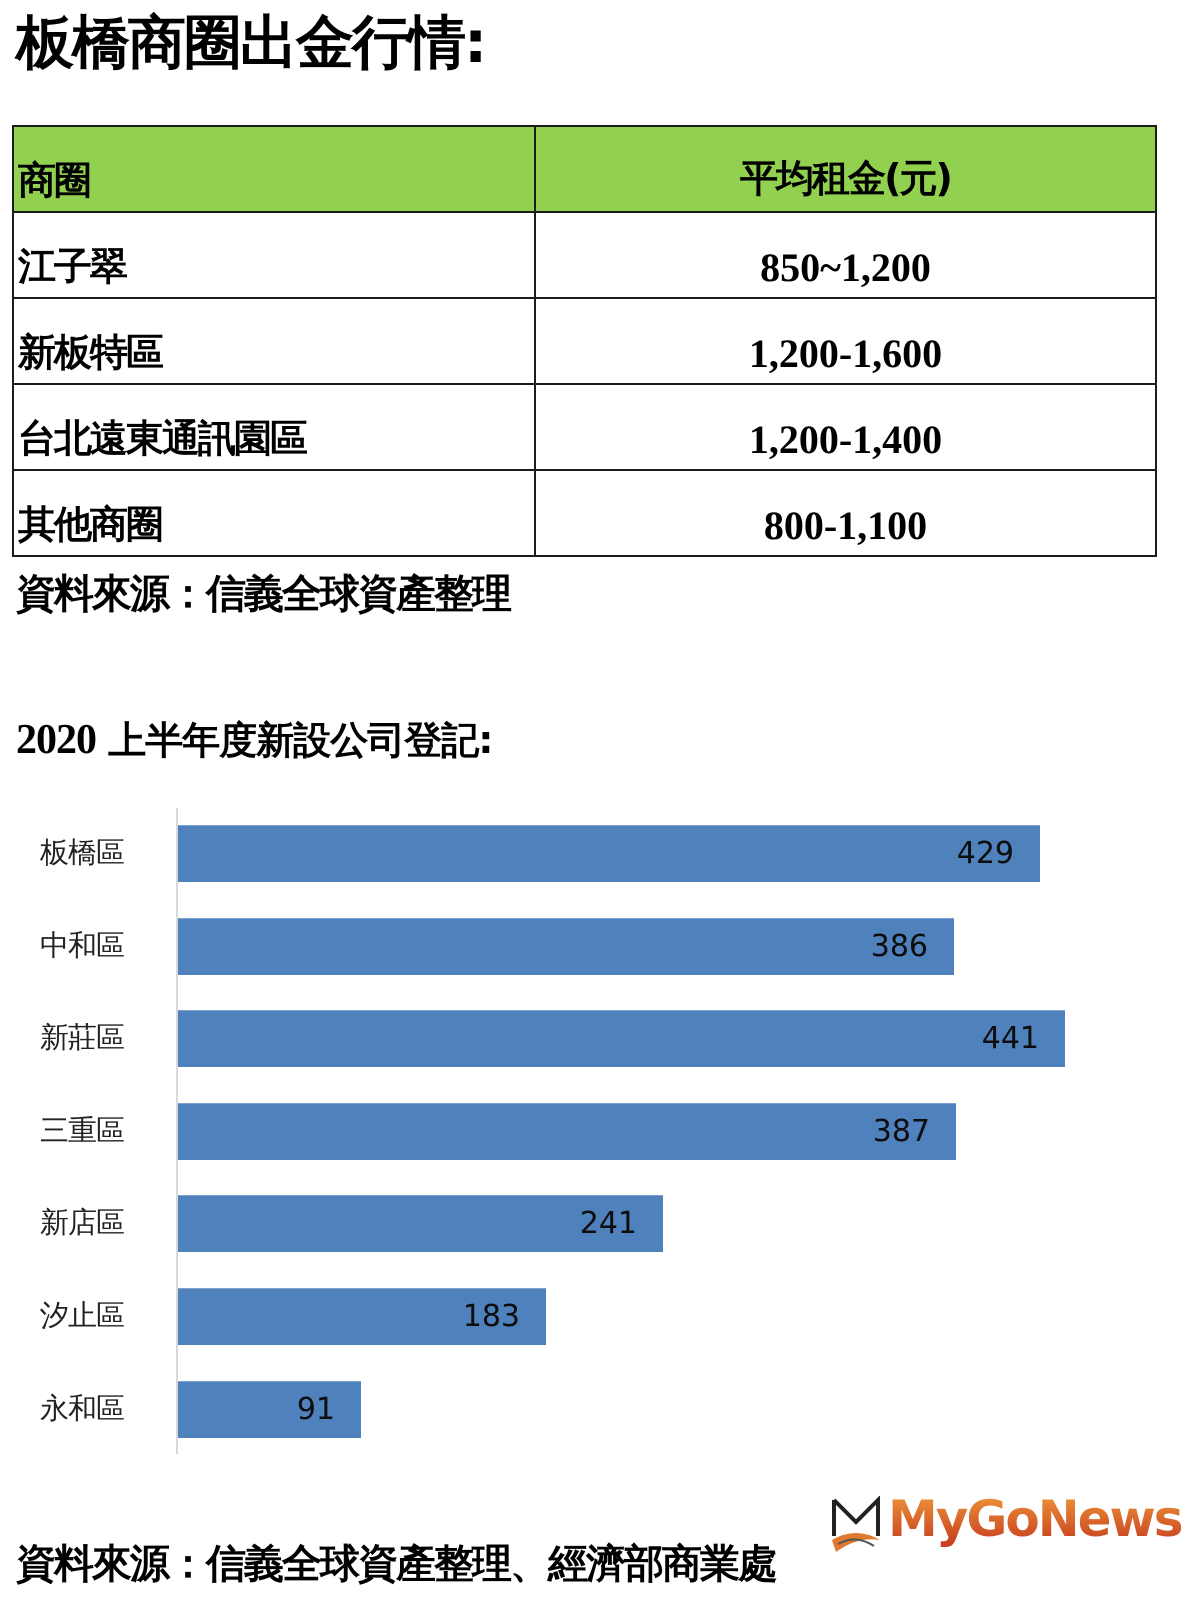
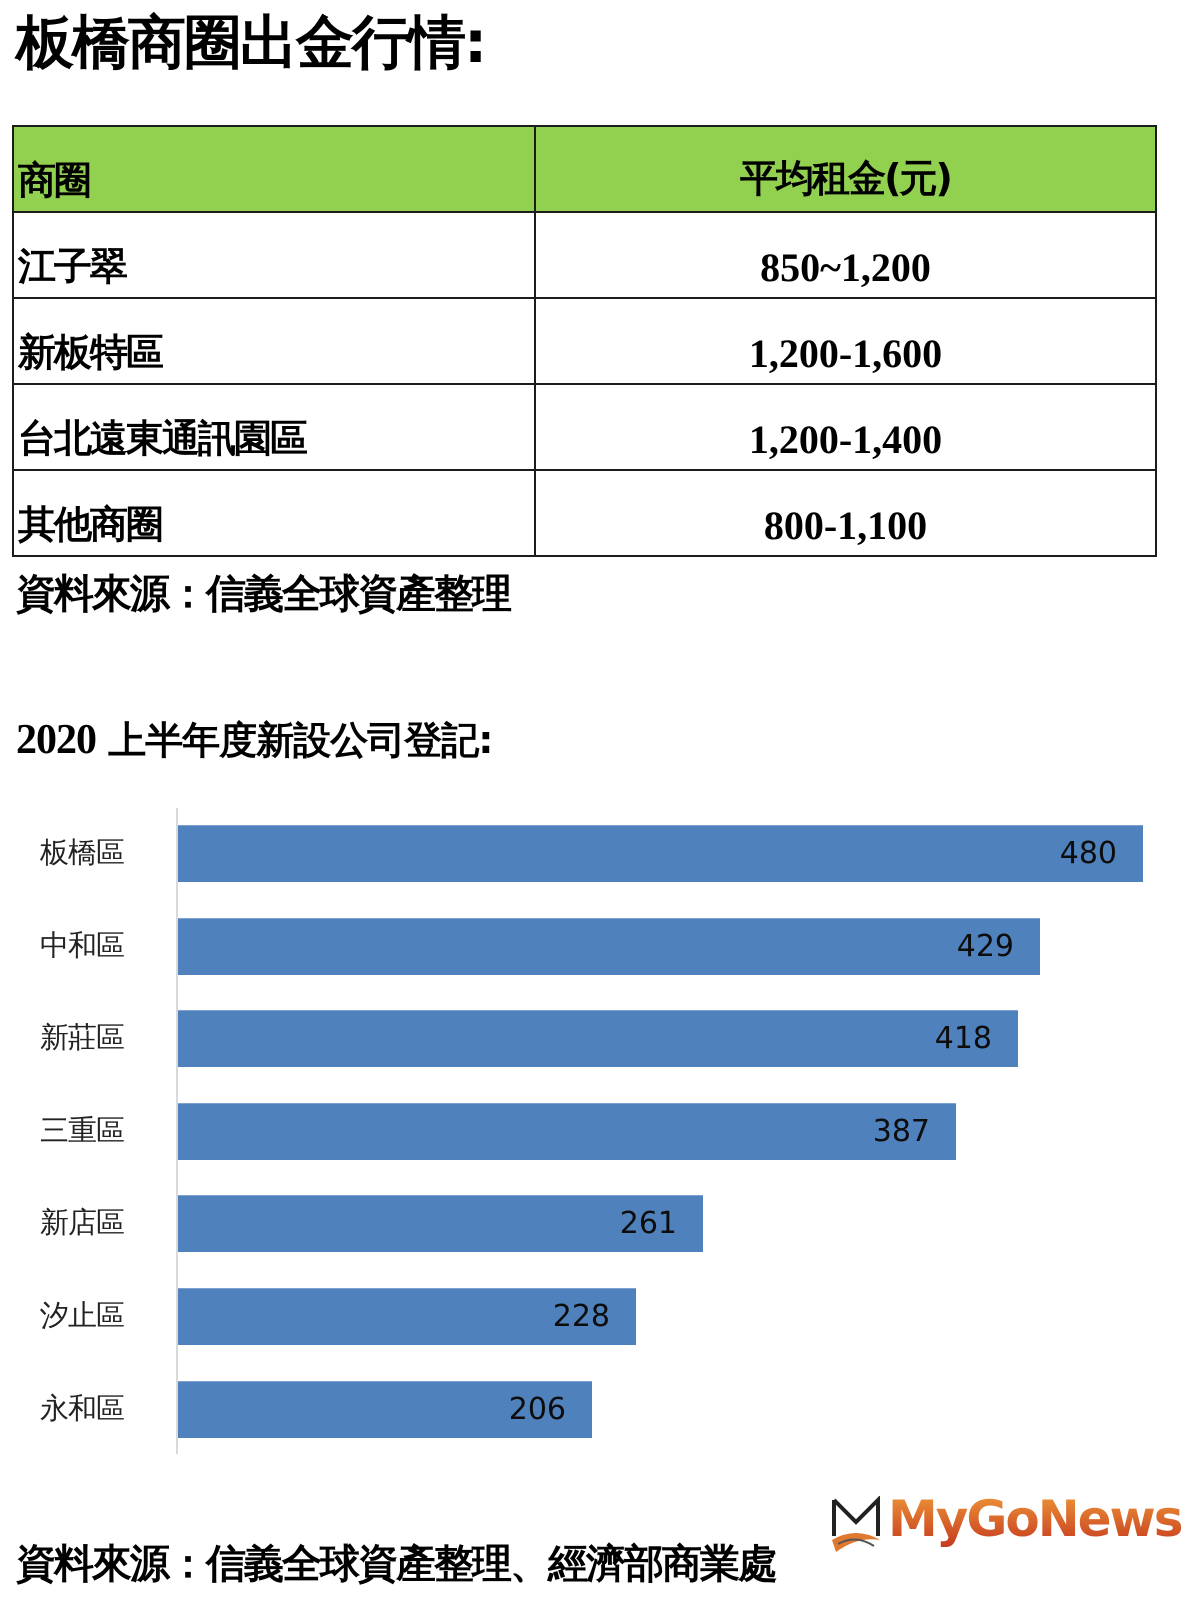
板橋區: 429 -> 480
中和區: 386 -> 429
新莊區: 441 -> 418
新店區: 241 -> 261
汐止區: 183 -> 228
永和區: 91 -> 206
